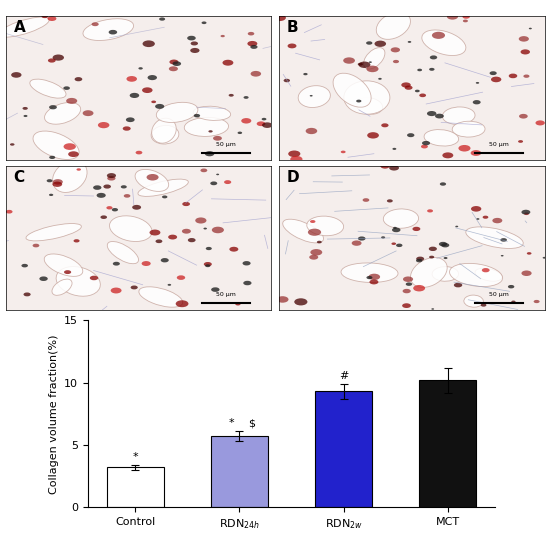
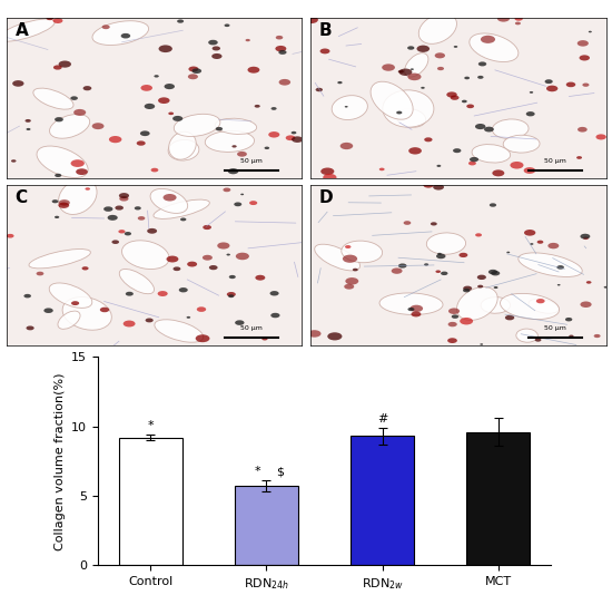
Control: 3.2 -> 9.2
MCT: 10.2 -> 9.6
